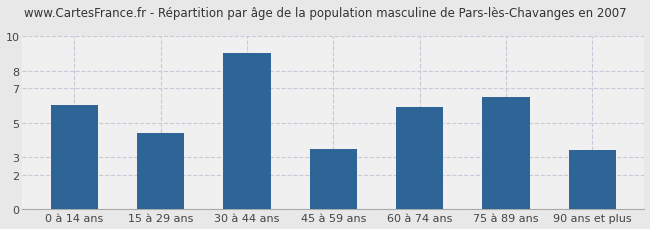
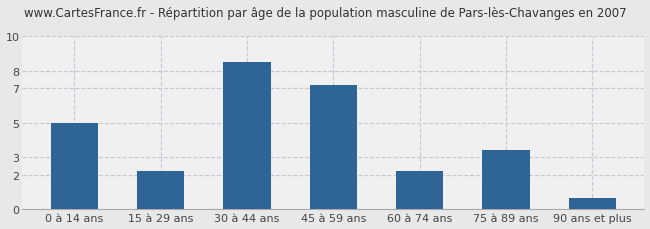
0 à 14 ans: 6.0 -> 5.0
15 à 29 ans: 4.4 -> 2.2
30 à 44 ans: 9.0 -> 8.5
45 à 59 ans: 3.5 -> 7.2
60 à 74 ans: 5.9 -> 2.2
75 à 89 ans: 6.5 -> 3.5
90 ans et plus: 3.4 -> 0.7
